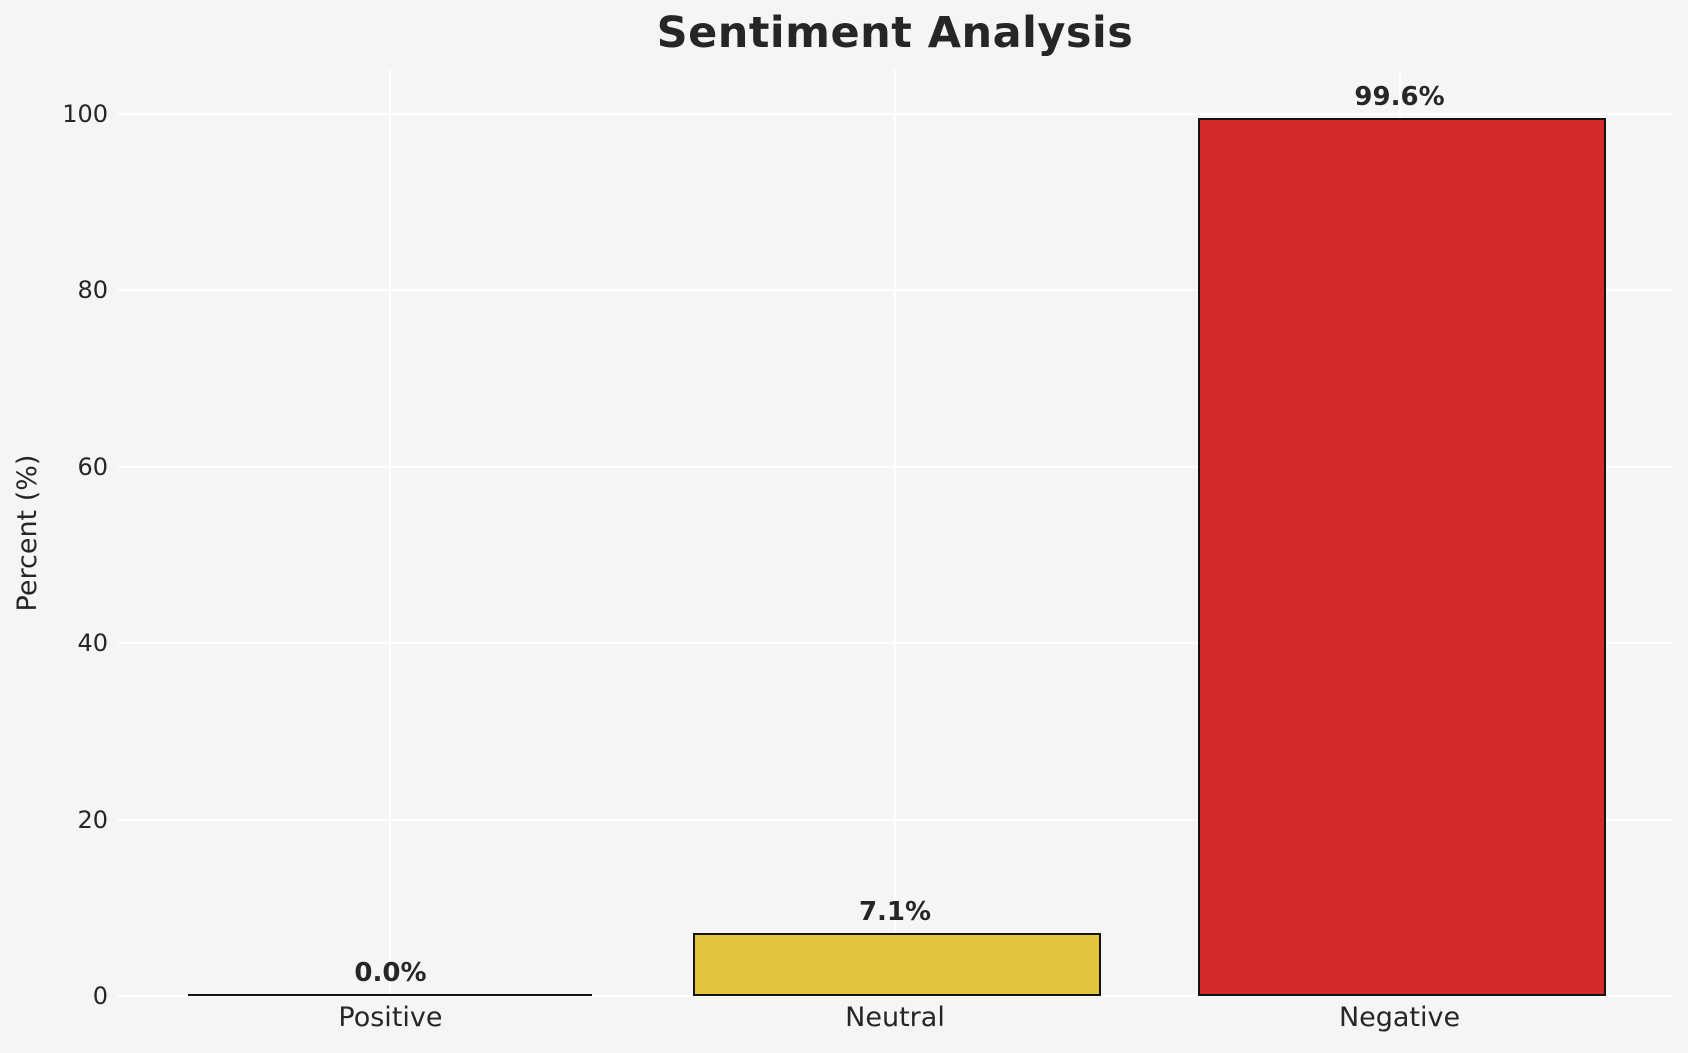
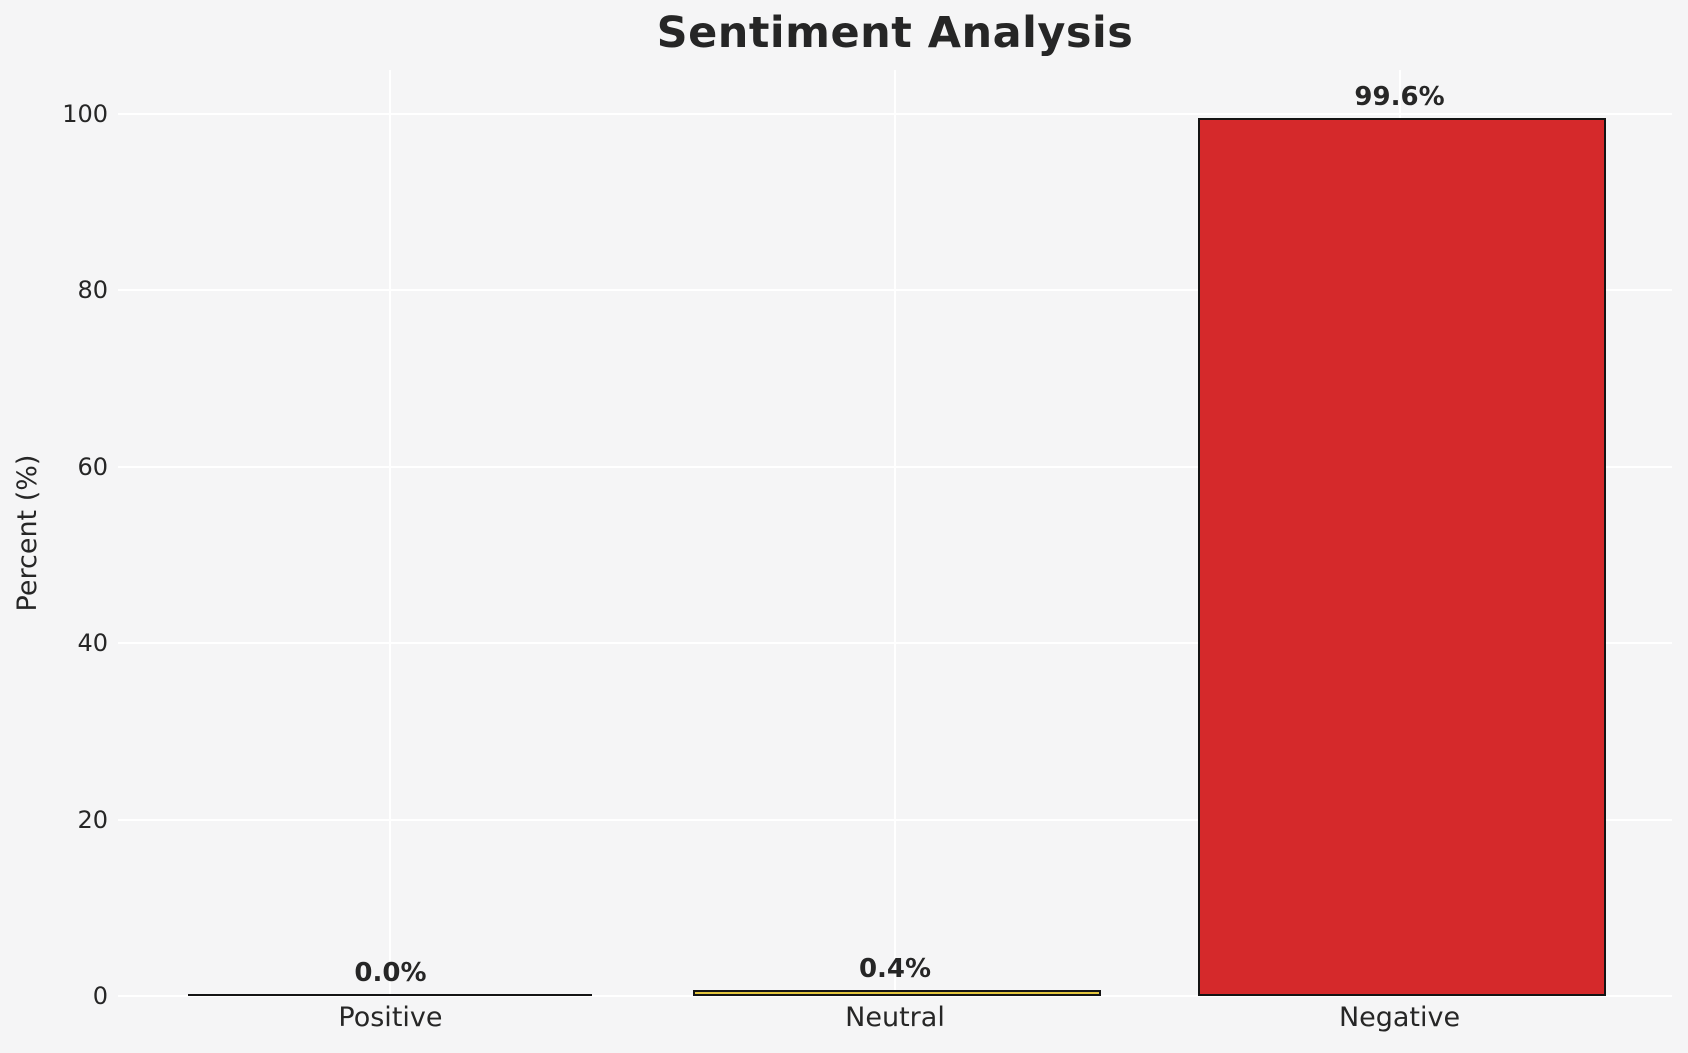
Neutral: 7.1% -> 0.4%
